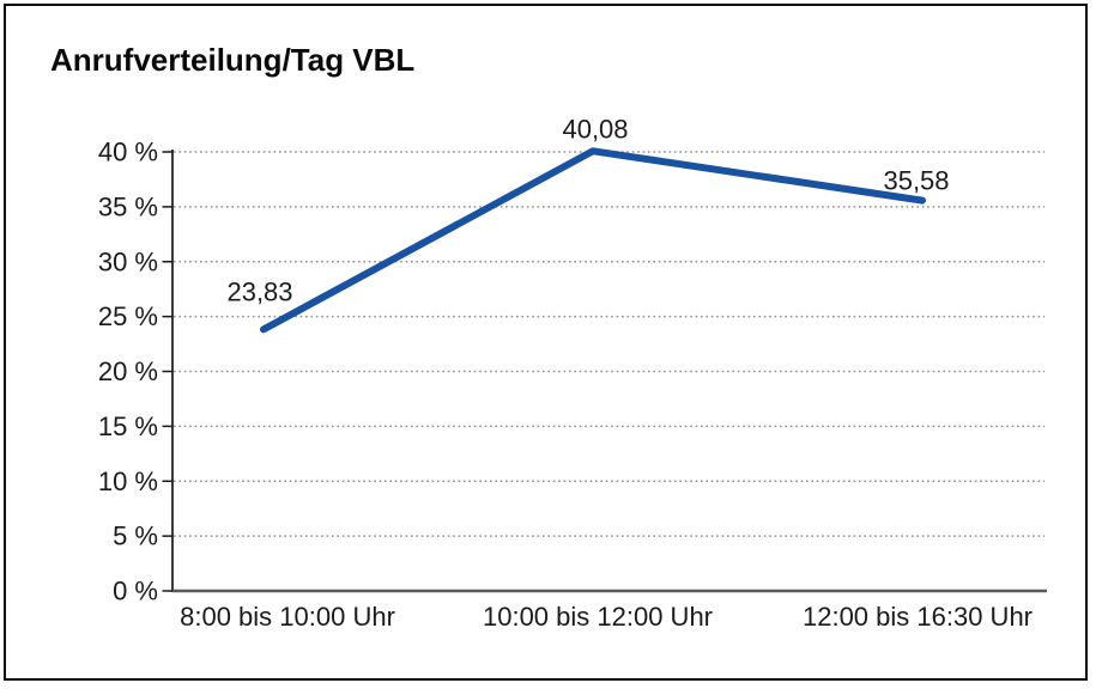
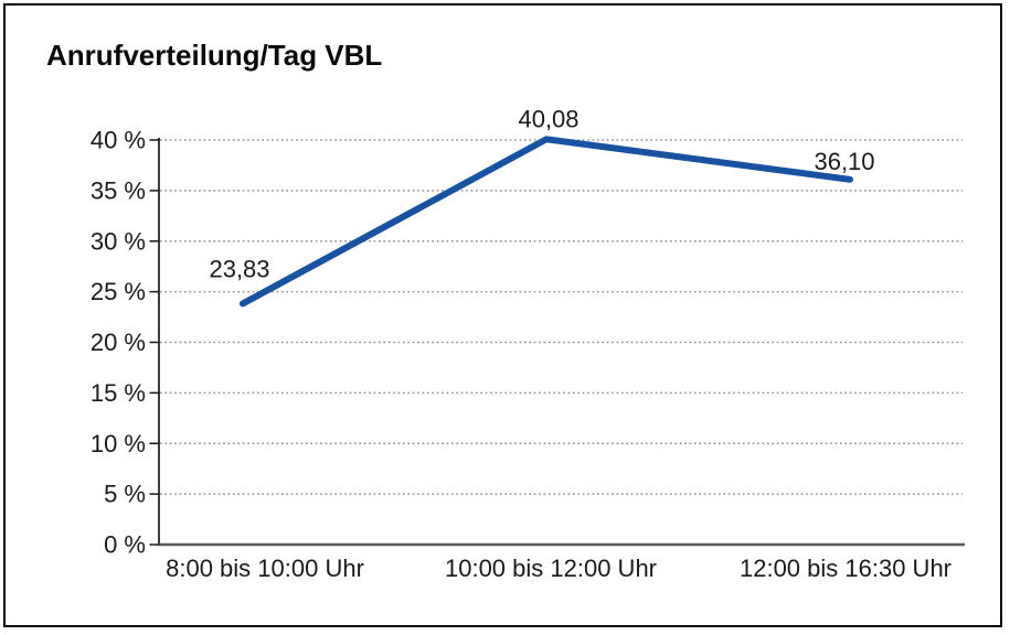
12:00 bis 16:30 Uhr: 35,58 -> 36,10
